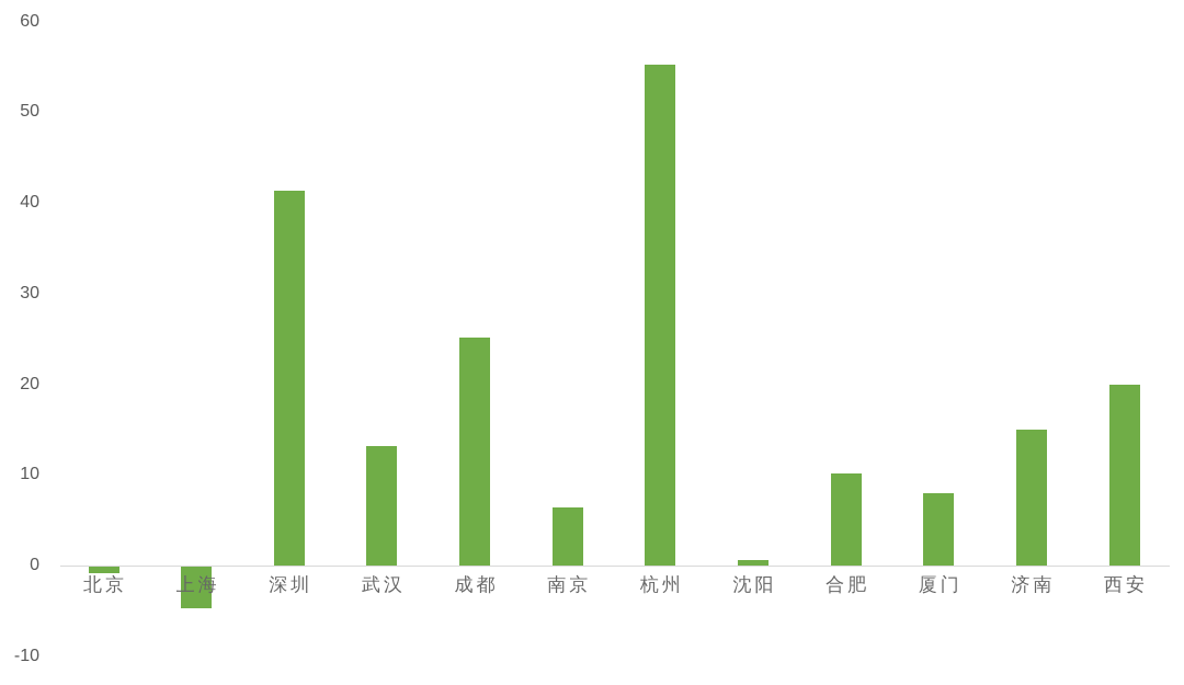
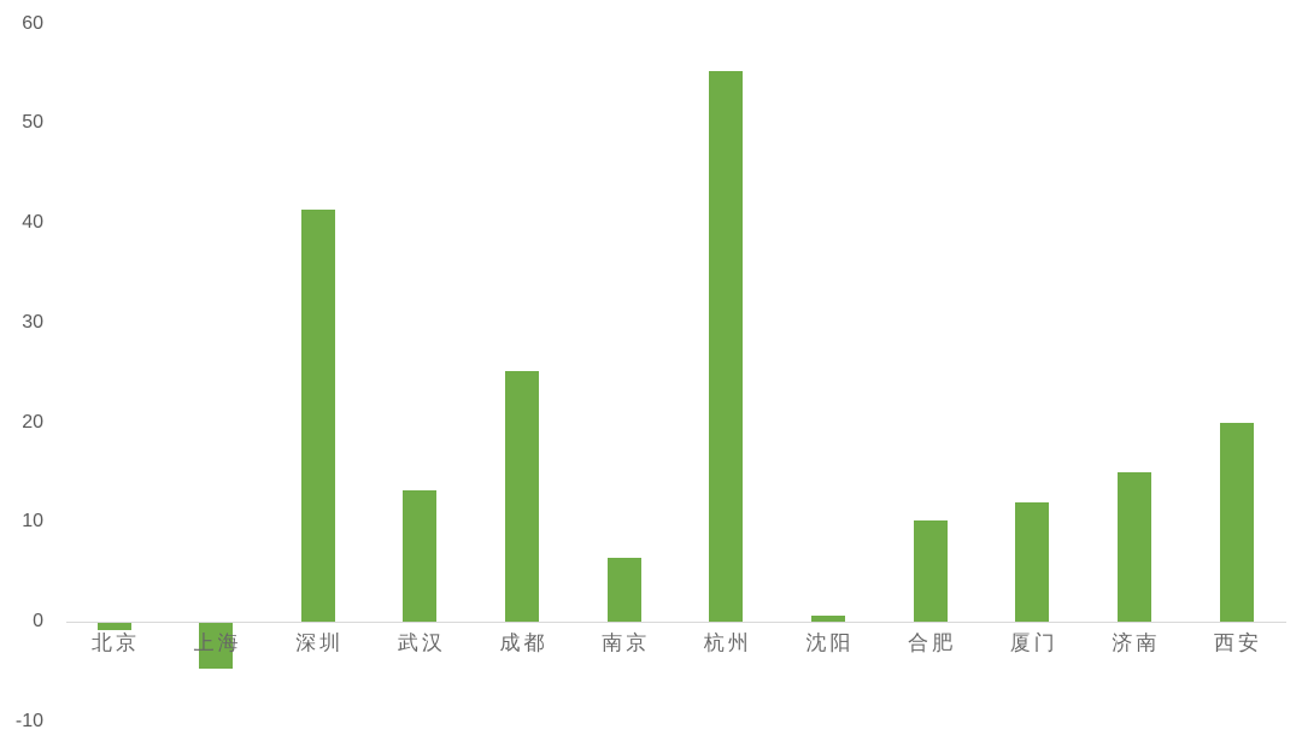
厦门: 8 -> 12
